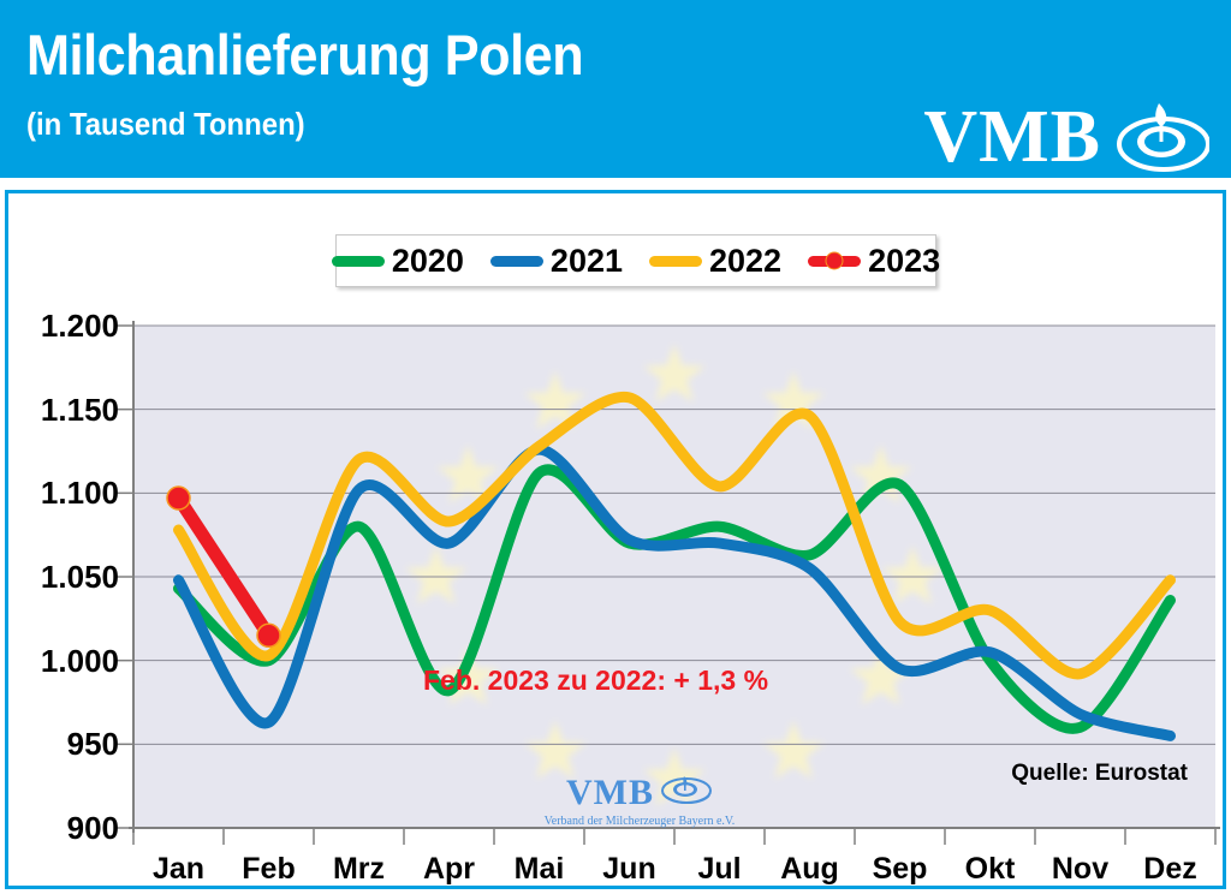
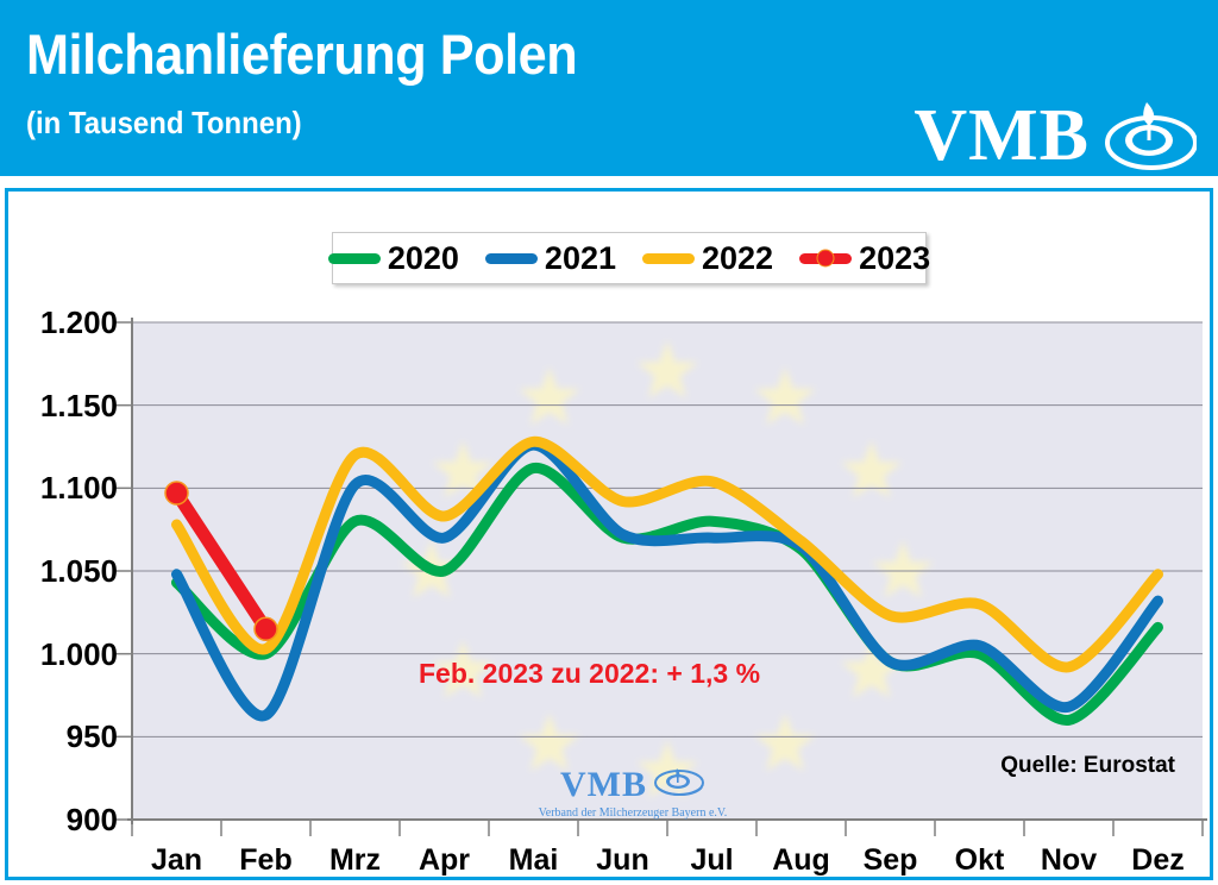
2020/Apr: 982 -> 1050
2022/Jun: 1157 -> 1092
2021/Aug: 1055 -> 1065
2022/Aug: 1146 -> 1068
2020/Sep: 1105 -> 995
2020/Dez: 1036 -> 1016
2021/Dez: 955 -> 1032
